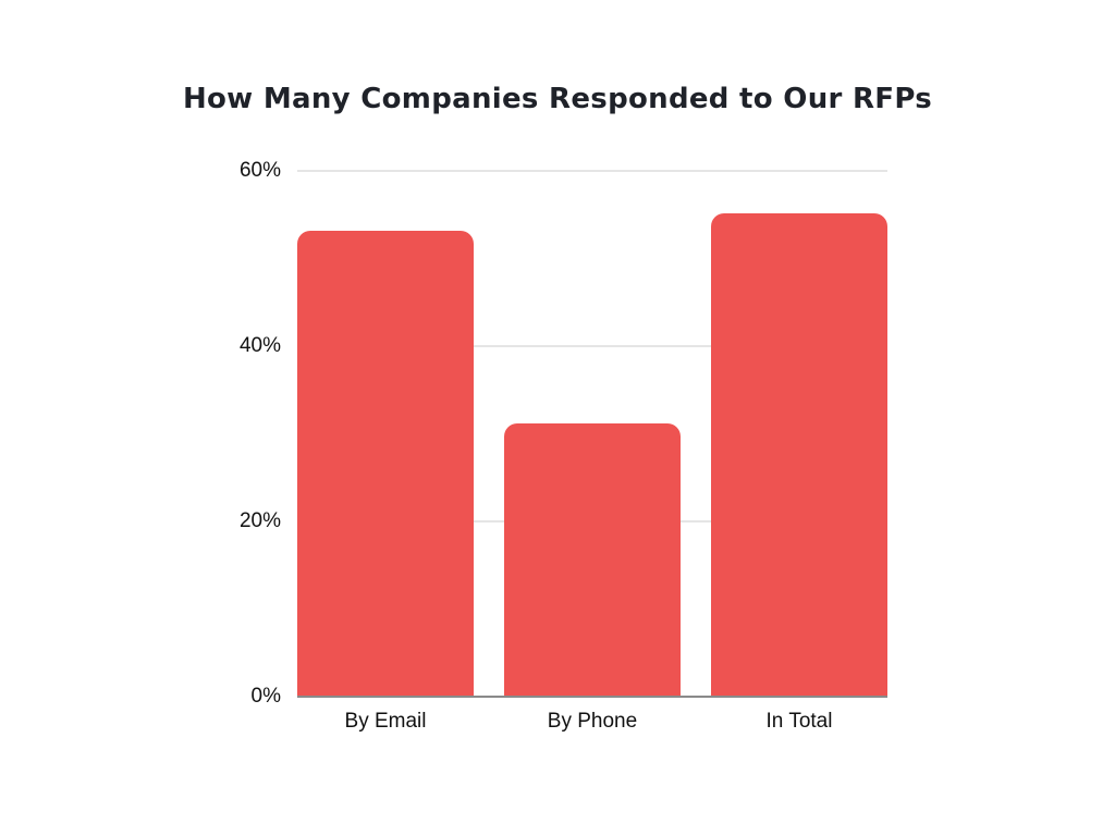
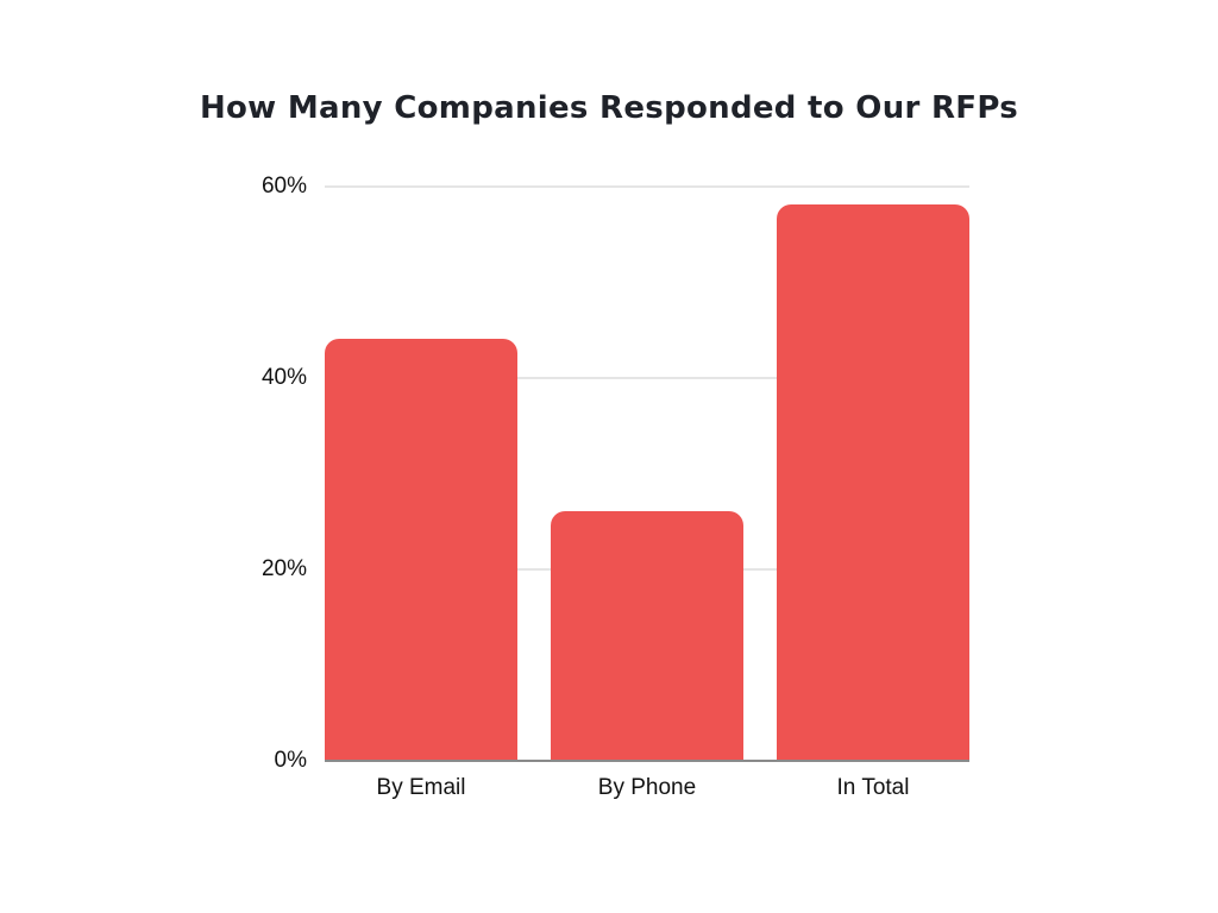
By Email: 53% -> 44%
By Phone: 31% -> 26%
In Total: 55% -> 58%
